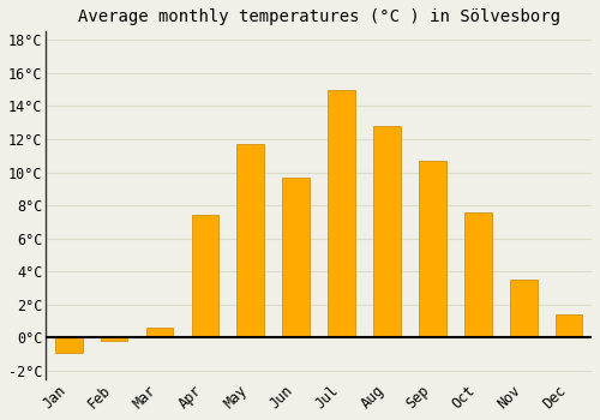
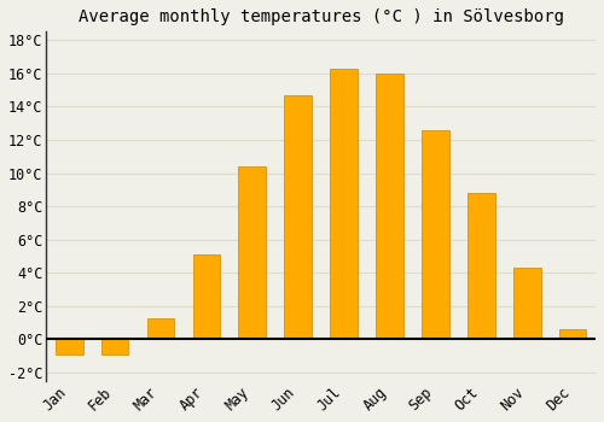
Feb: -0.2°C -> -0.9°C
Mar: 0.6°C -> 1.3°C
Apr: 7.4°C -> 5.1°C
May: 11.7°C -> 10.4°C
Jun: 9.7°C -> 14.7°C
Jul: 15.0°C -> 16.3°C
Aug: 12.8°C -> 16.0°C
Sep: 10.7°C -> 12.6°C
Oct: 7.6°C -> 8.8°C
Nov: 3.5°C -> 4.3°C
Dec: 1.4°C -> 0.6°C
